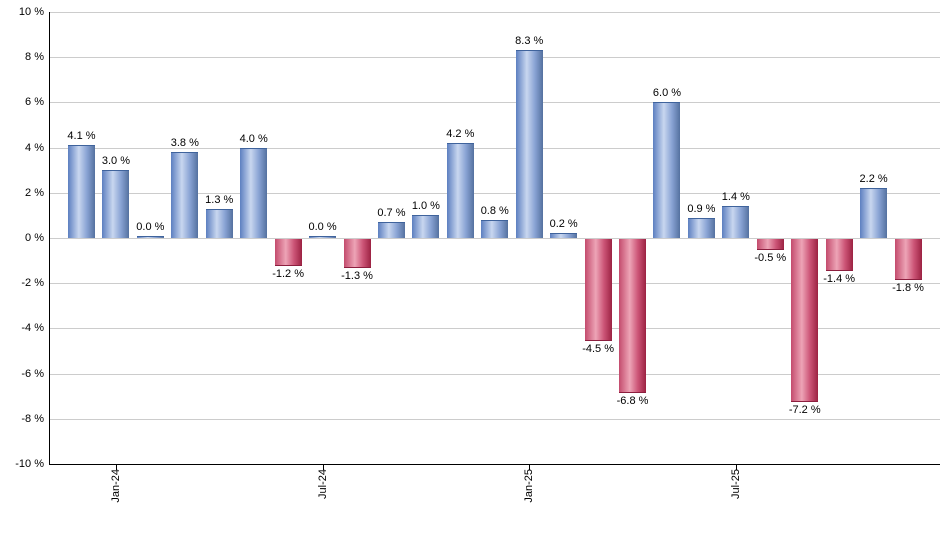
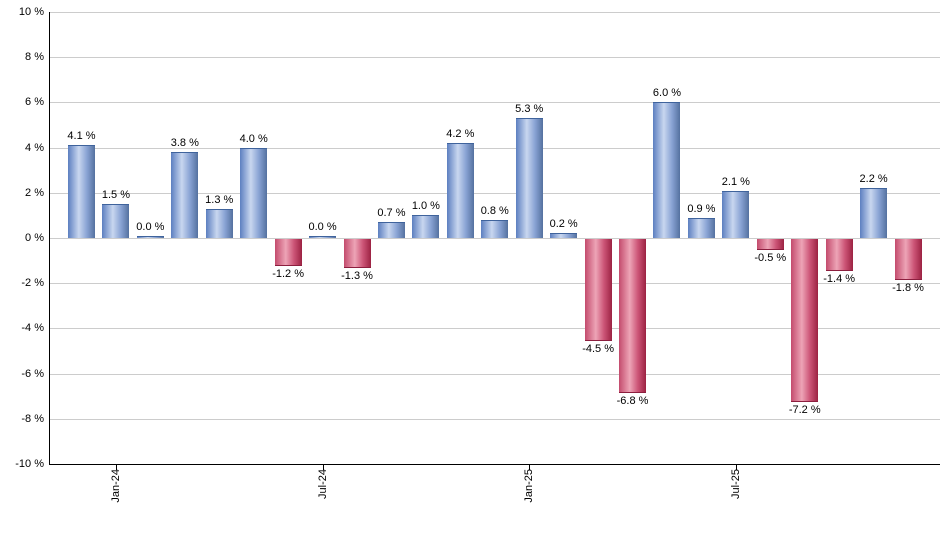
Jan-24: 3.0 -> 1.5
Jan-25: 8.3 -> 5.3
Jul-25: 1.4 -> 2.1
